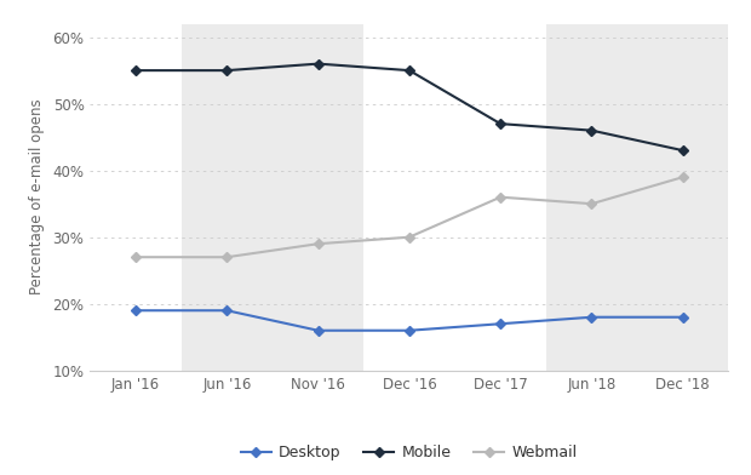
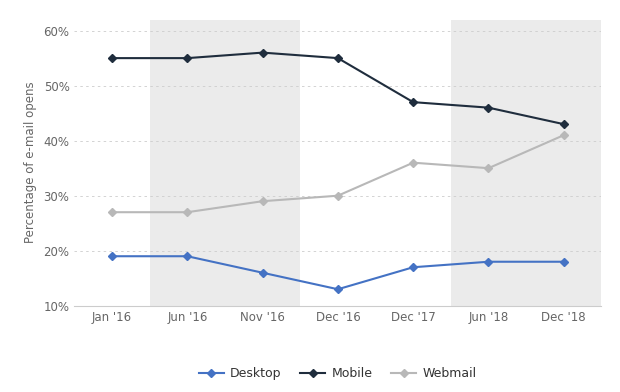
Desktop/Dec '16: 16% -> 13%
Webmail/Dec '18: 39% -> 41%
